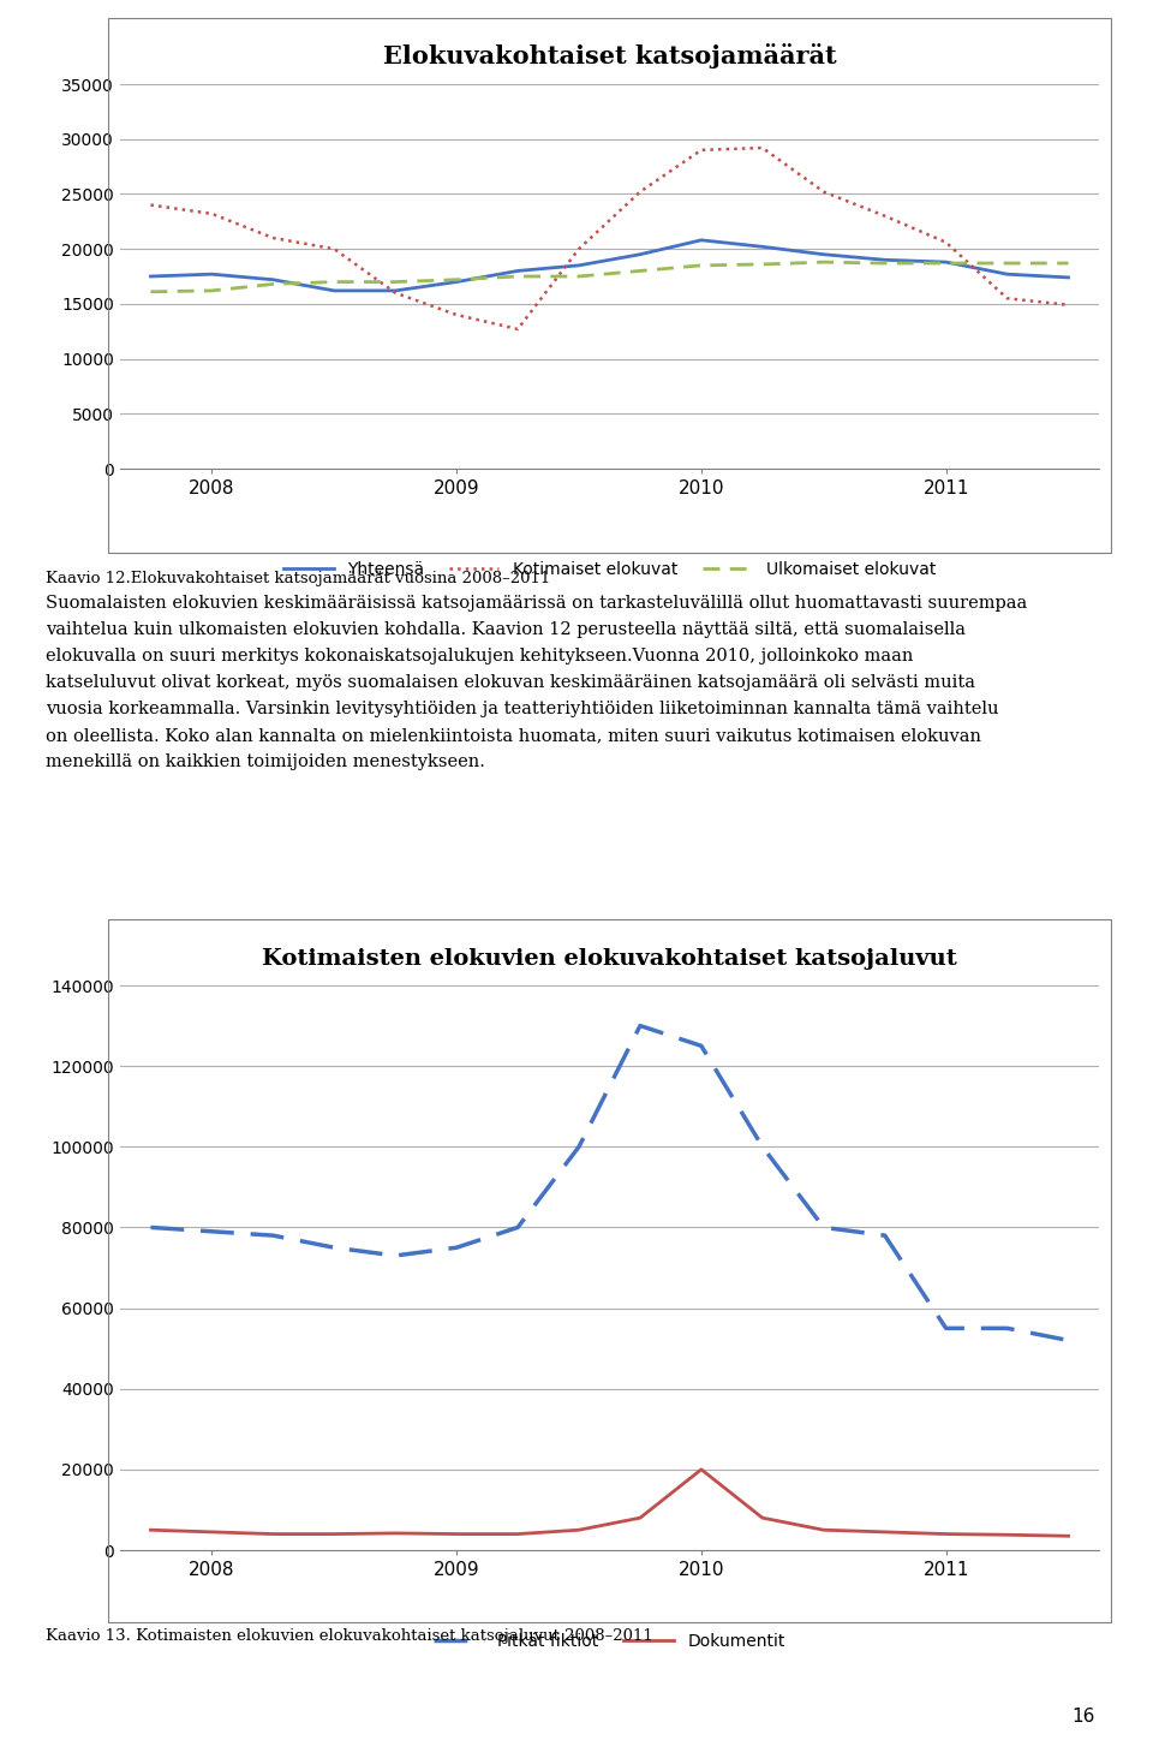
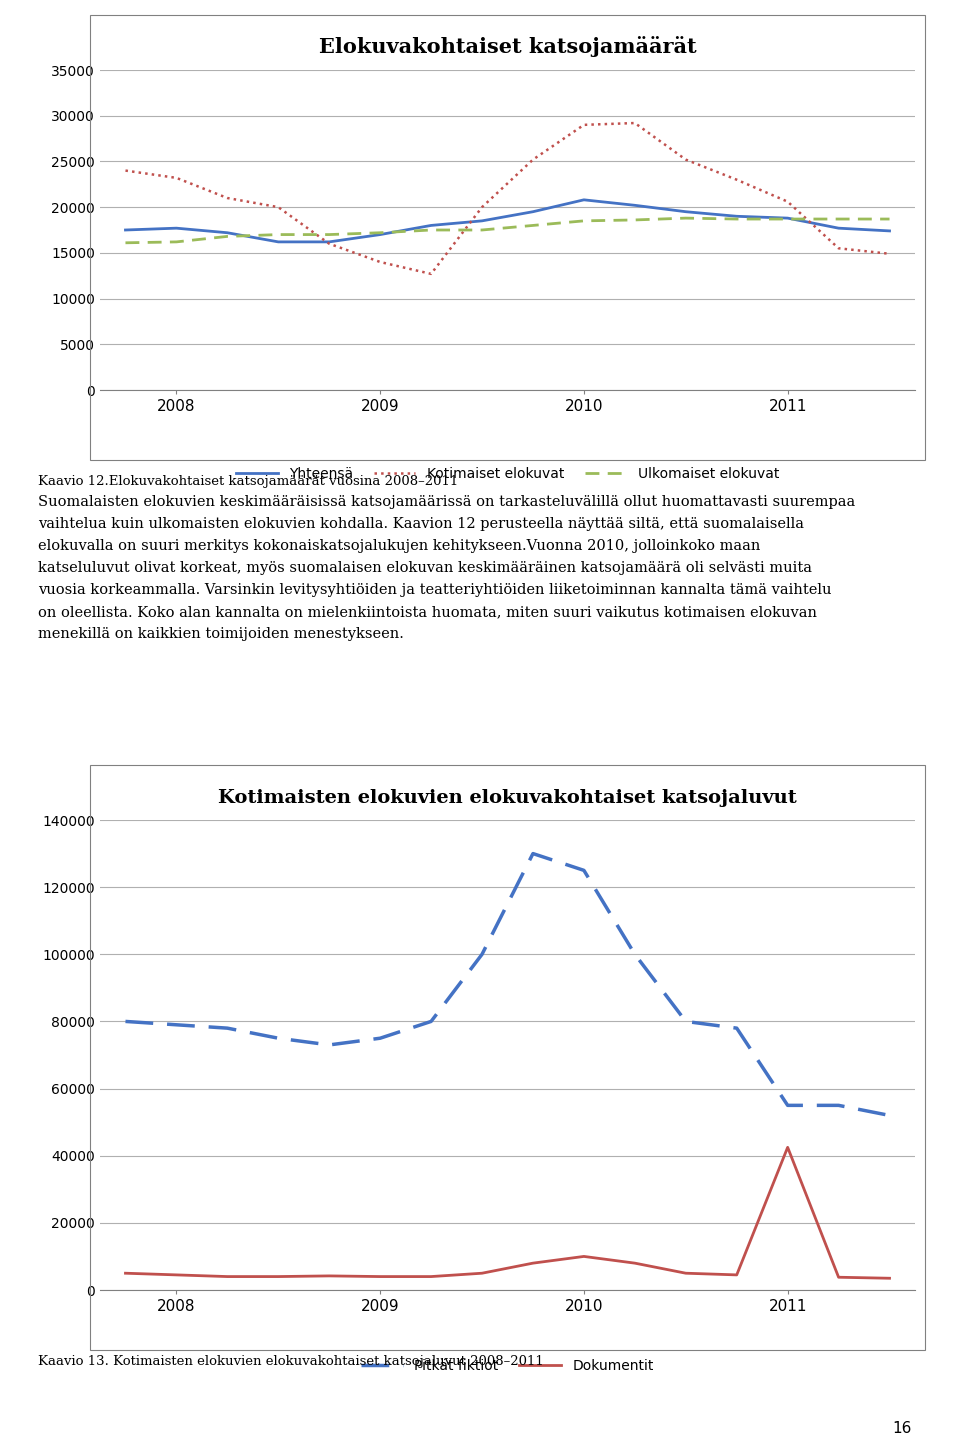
Kotimaisten elokuvien elokuvakohtaiset katsojaluvut/Dokumentit/2010: 20000 -> 10000
Kotimaisten elokuvien elokuvakohtaiset katsojaluvut/Dokumentit/2011: 4000 -> 42500
